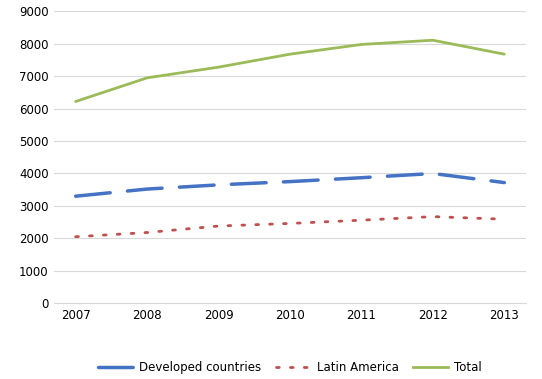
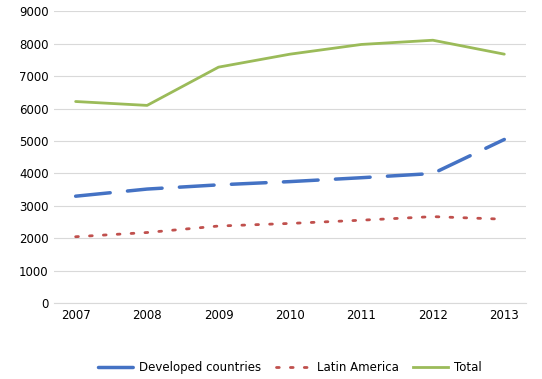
Total/2008: 6950 -> 6100
Developed countries/2013: 3720 -> 5050
